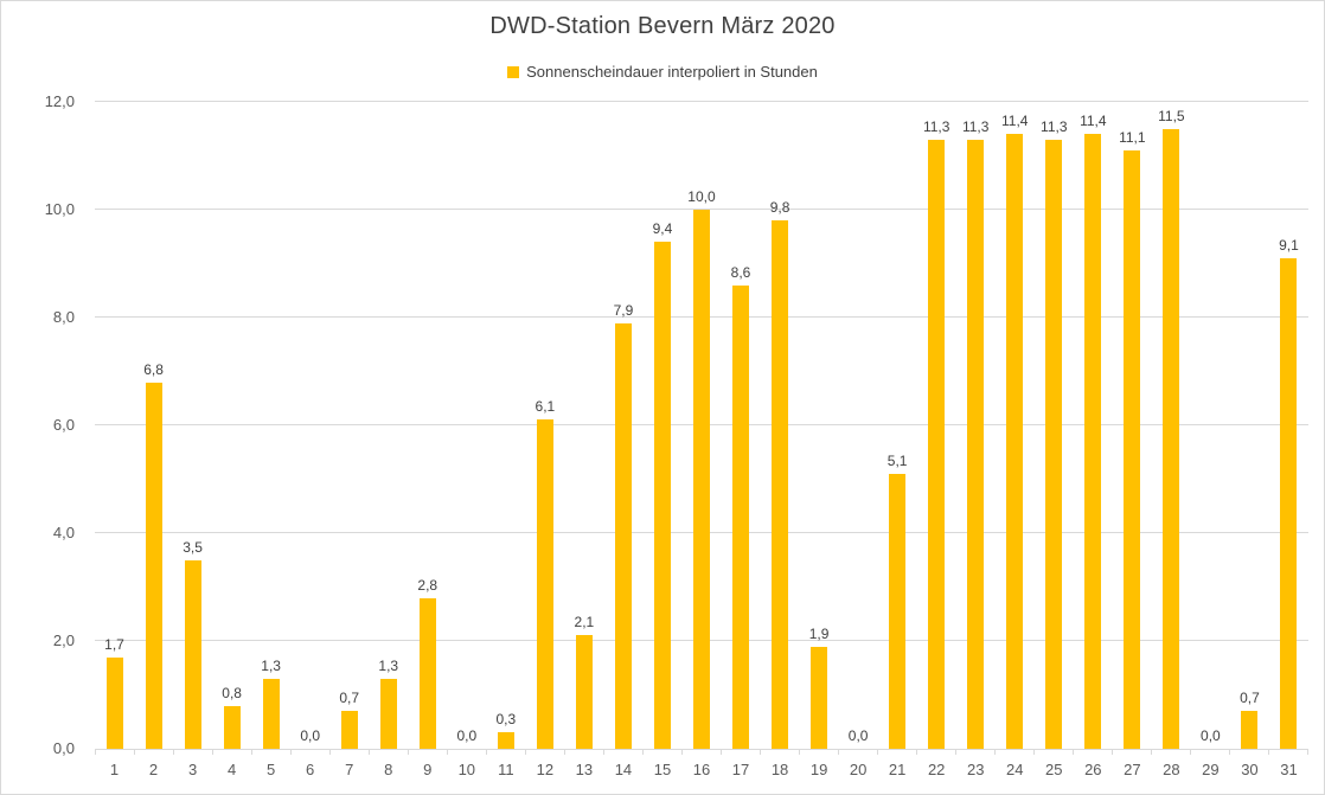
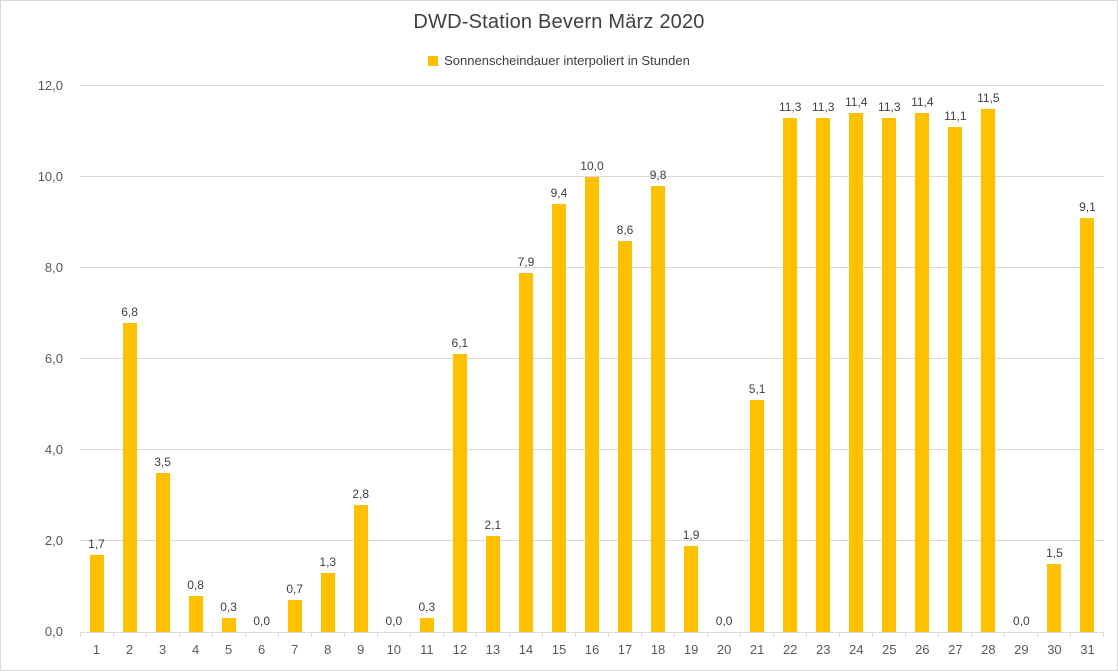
5: 1,3 -> 0,3
30: 0,7 -> 1,5
